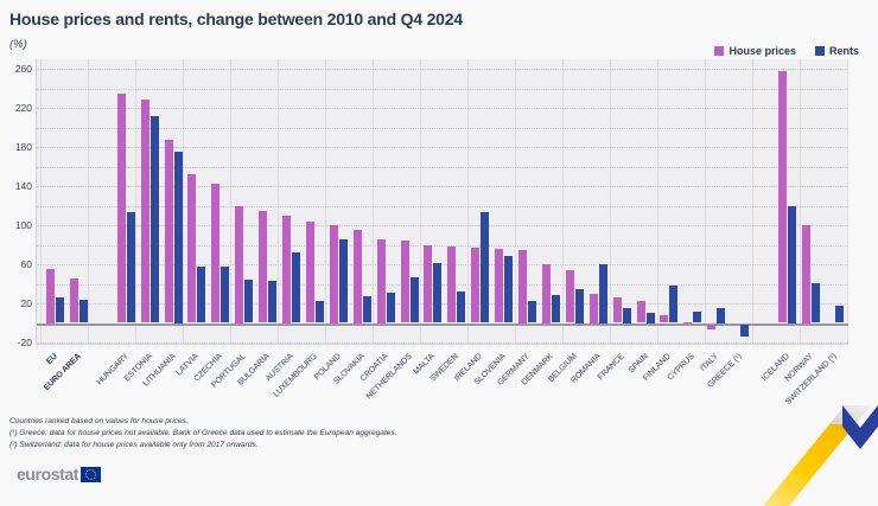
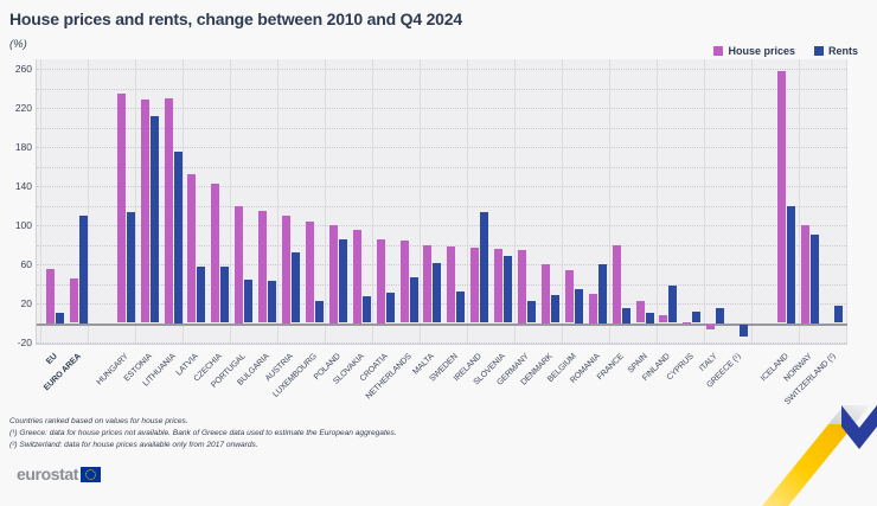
Rents/EU: 30 -> 10
Rents/EURO AREA: 20 -> 110
House prices/LITHUANIA: 190 -> 230
House prices/FRANCE: 30 -> 80
Rents/NORWAY: 40 -> 90
